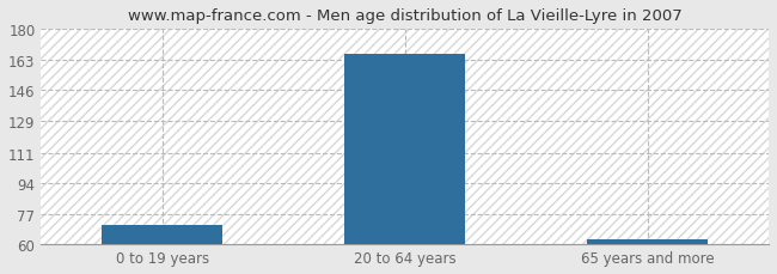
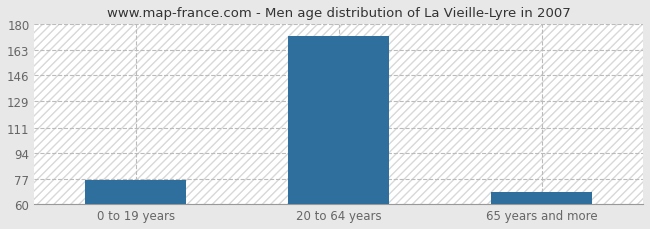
0 to 19 years: 71 -> 76
20 to 64 years: 166 -> 172
65 years and more: 63 -> 68
